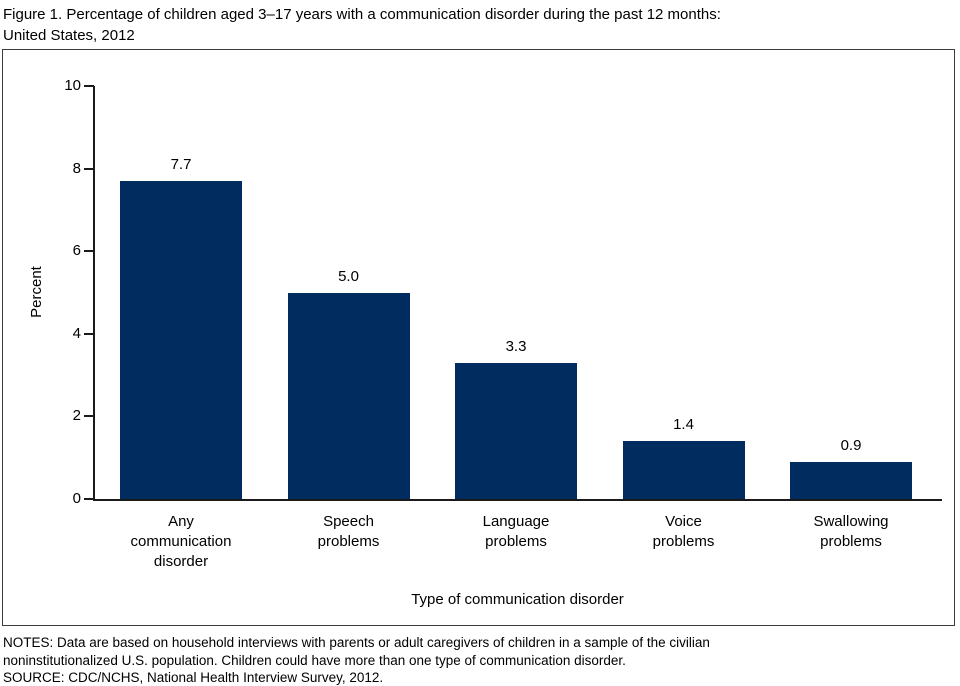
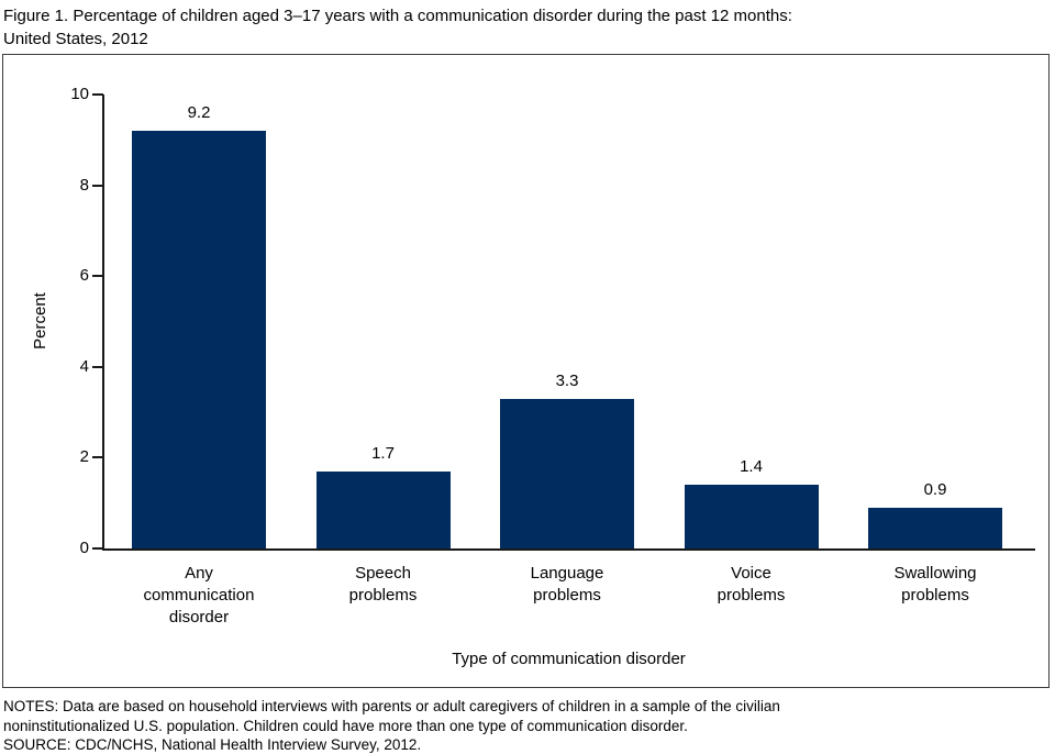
Any communication disorder: 7.7 -> 9.2
Speech problems: 5.0 -> 1.7
